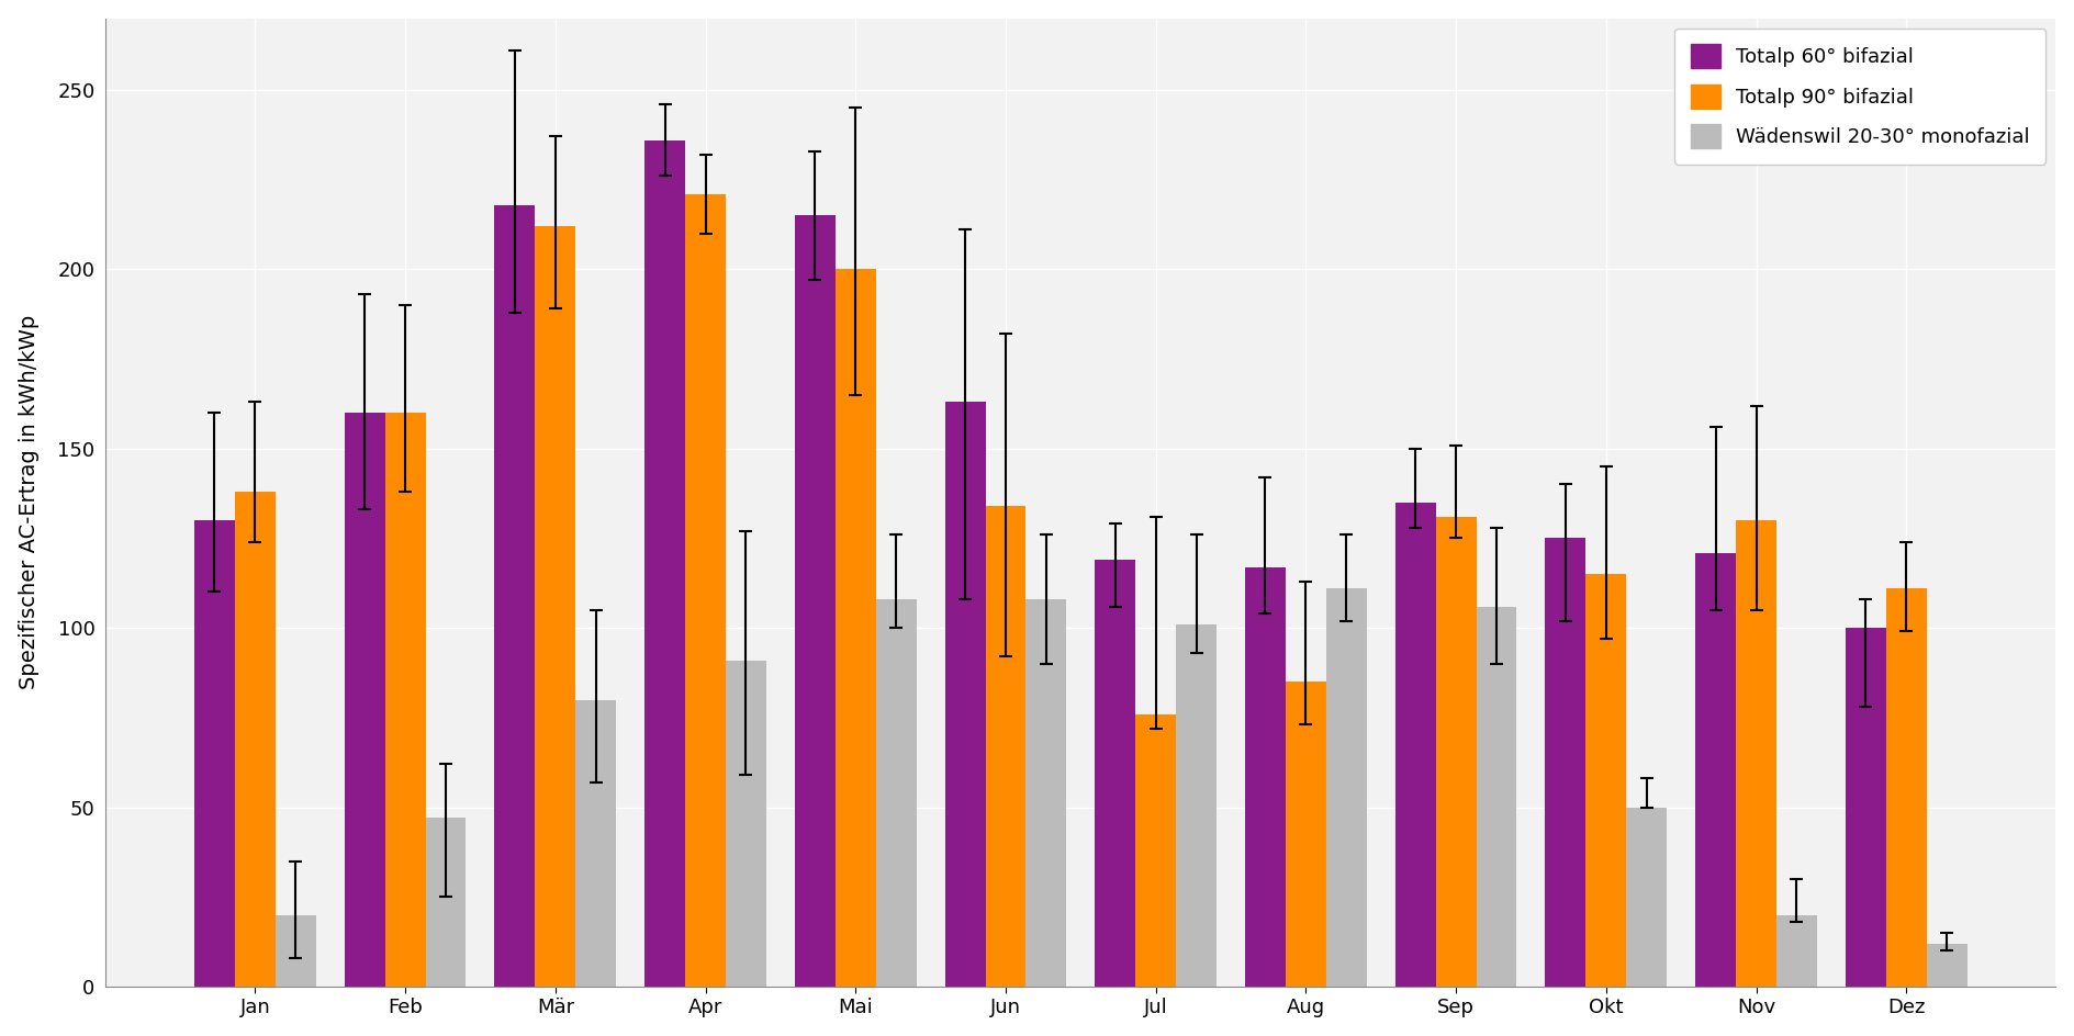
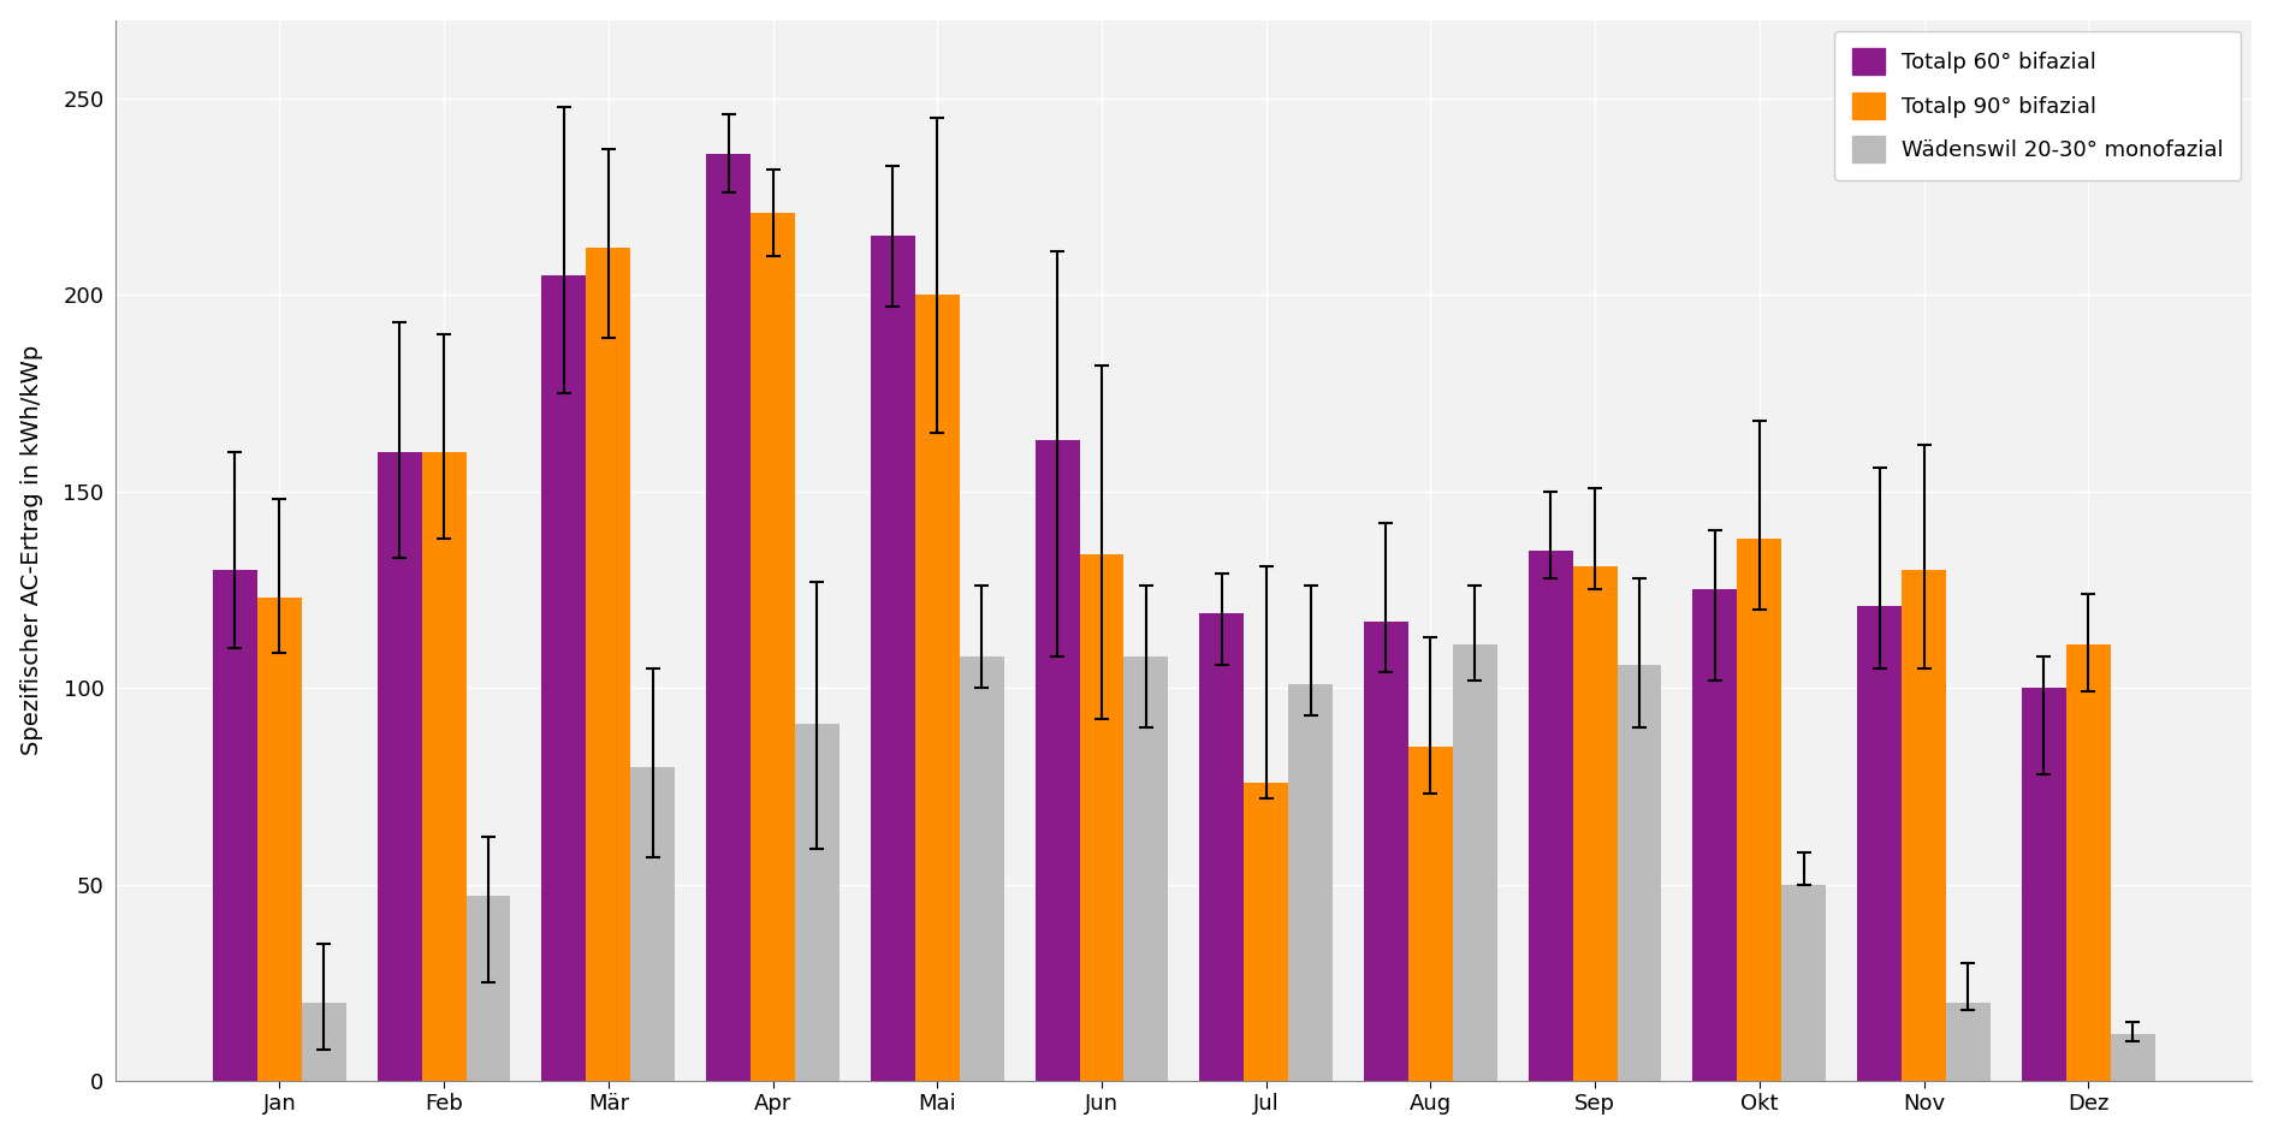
Totalp 90° bifazial/Jan: 138 -> 123
Totalp 60° bifazial/Mär: 218 -> 205
Totalp 90° bifazial/Okt: 115 -> 138
